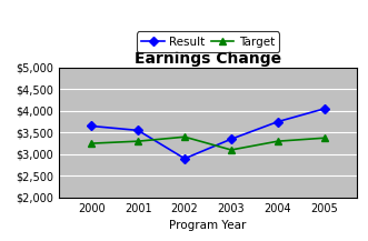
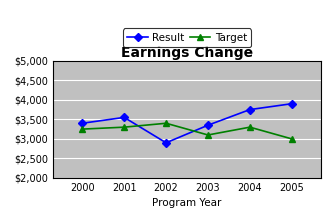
Result/2000: $3,650 -> $3,400
Result/2005: $4,050 -> $3,900
Target/2005: $3,380 -> $3,000
